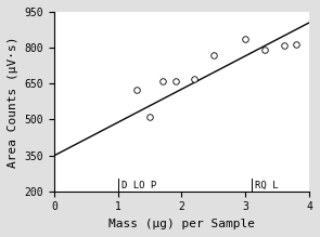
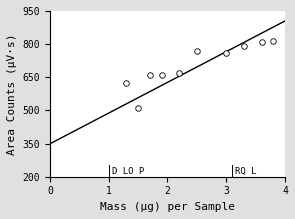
3: 835 -> 760
